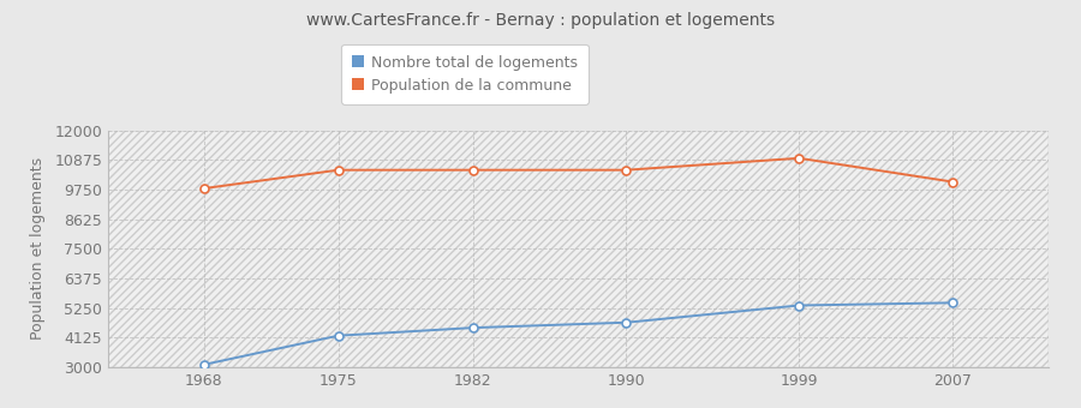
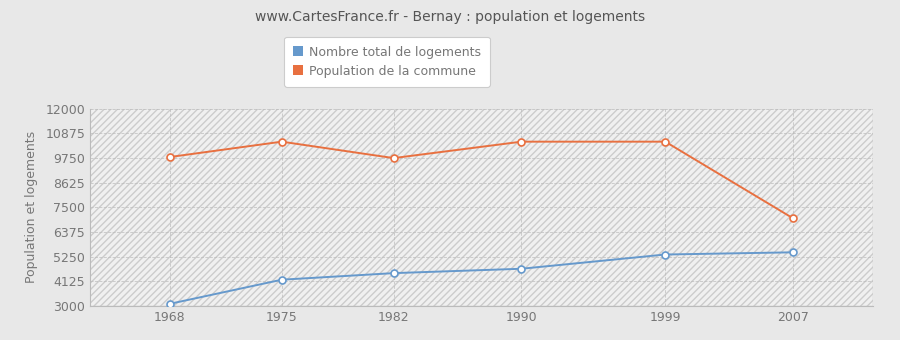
Population de la commune/1982: 10500 -> 9750
Population de la commune/1999: 10950 -> 10500
Population de la commune/2007: 10050 -> 7000
